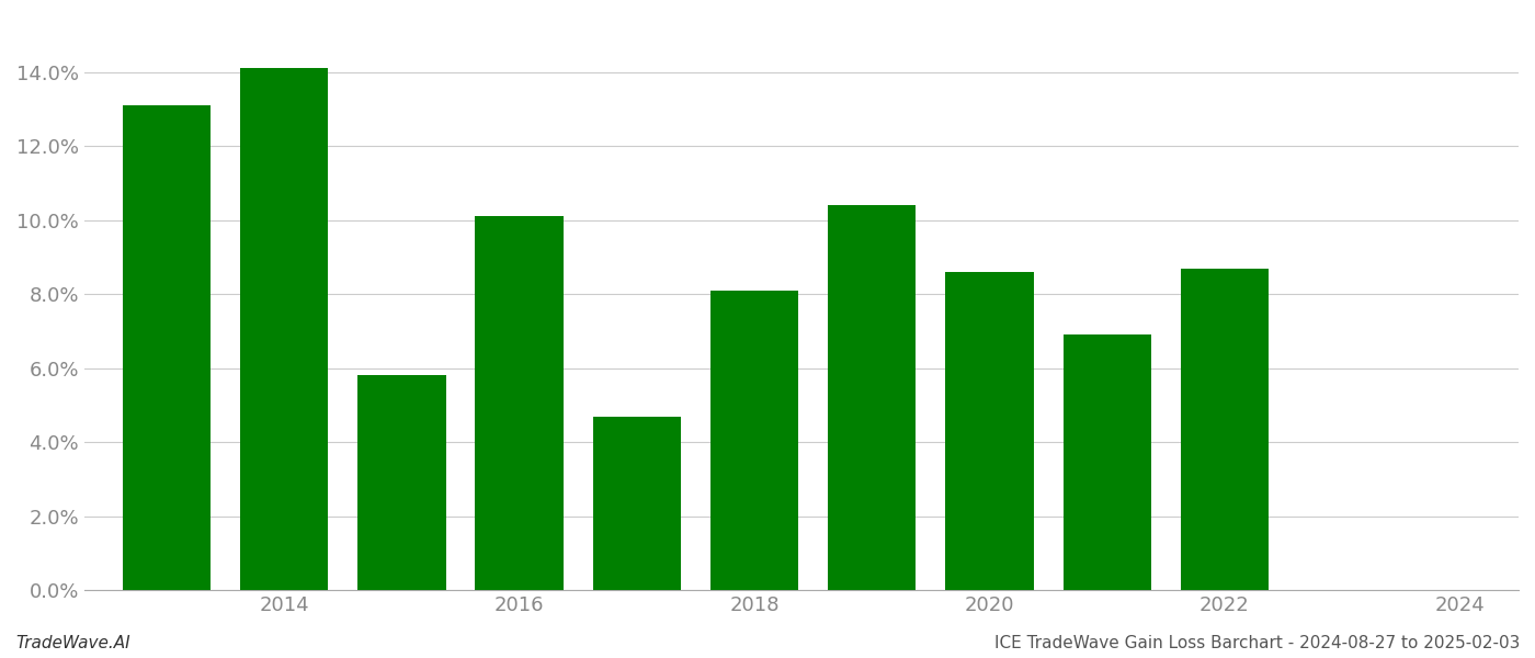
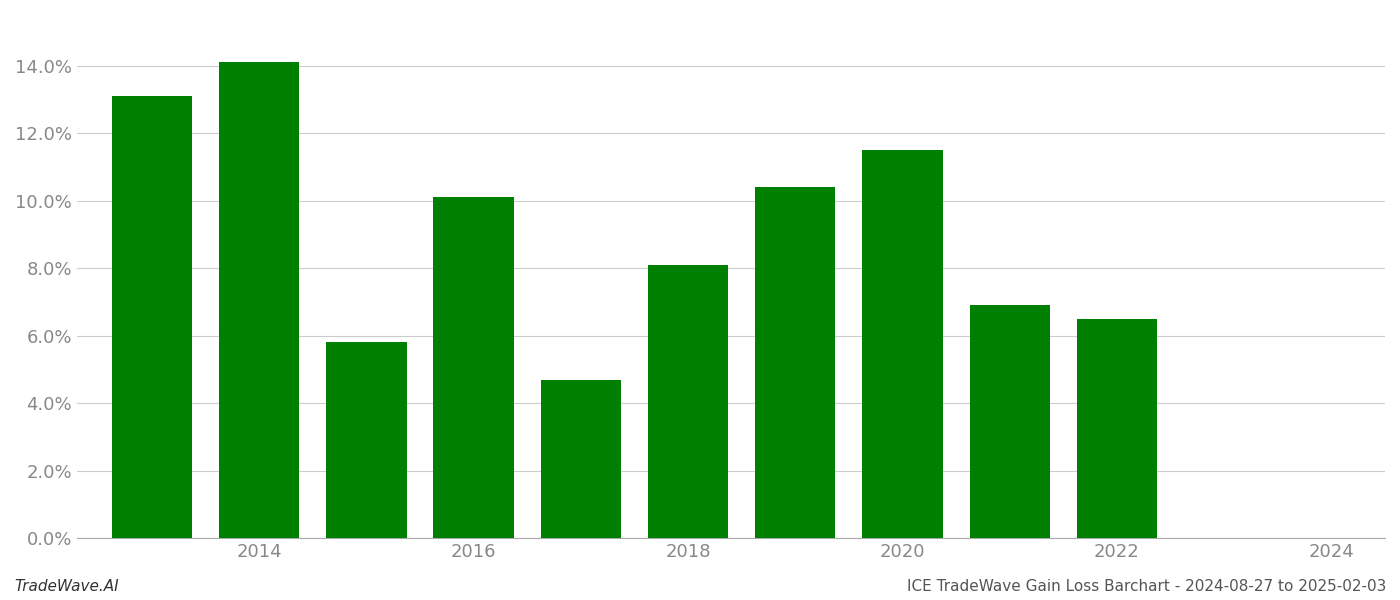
2020: 8.6% -> 11.5%
2022: 8.7% -> 6.5%
